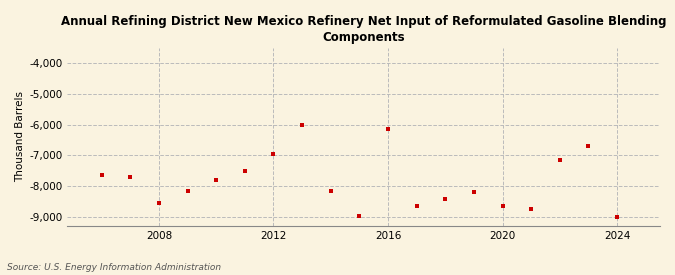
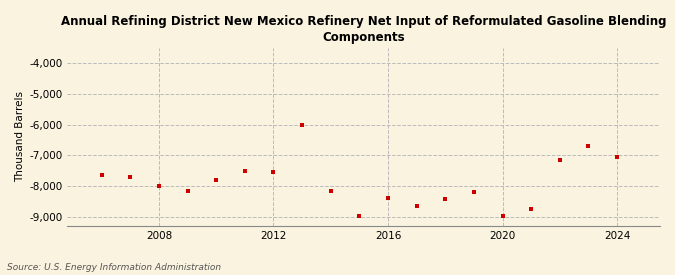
2008: -8,550 -> -8,000
2012: -6,950 -> -7,550
2016: -6,150 -> -8,400
2020: -8,650 -> -8,980
2024: -9,000 -> -7,050
